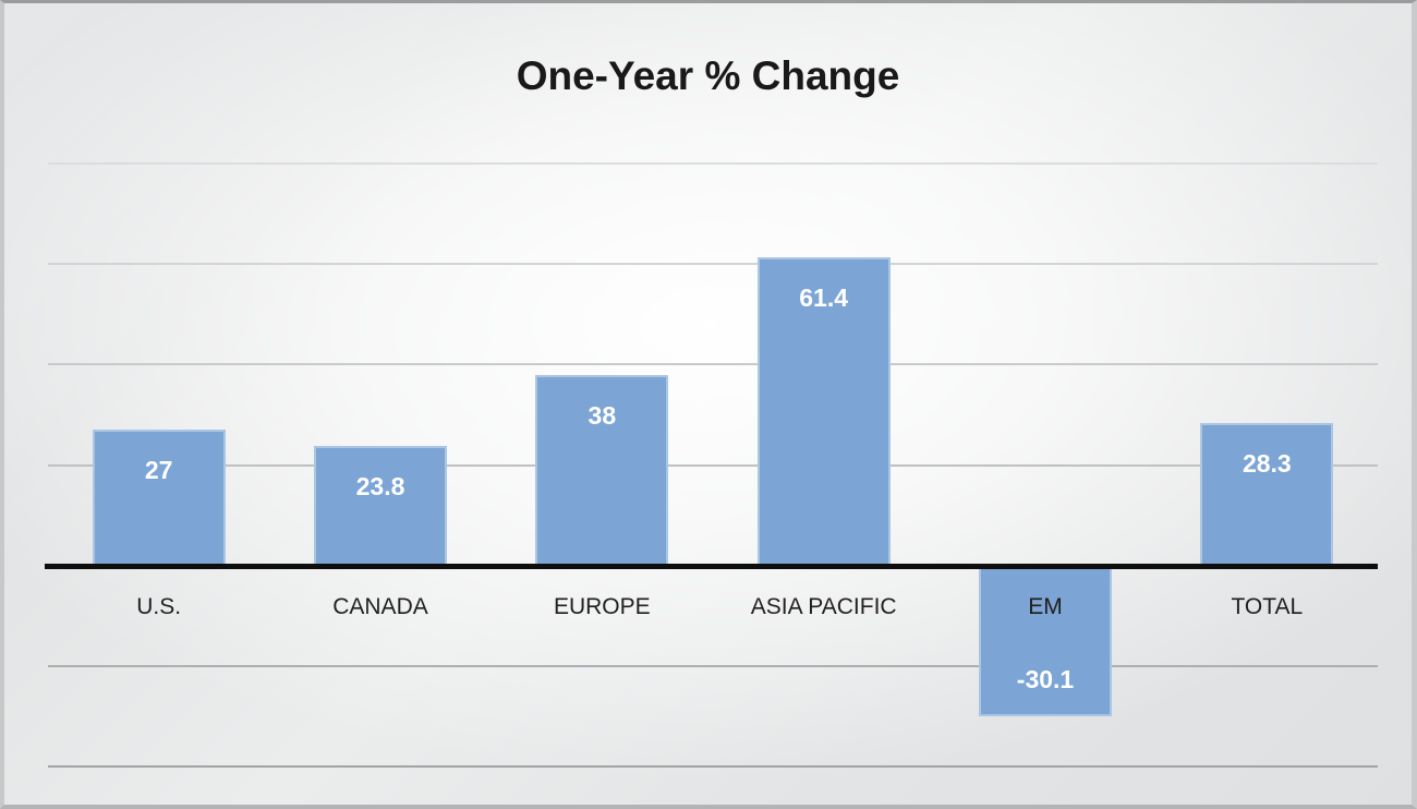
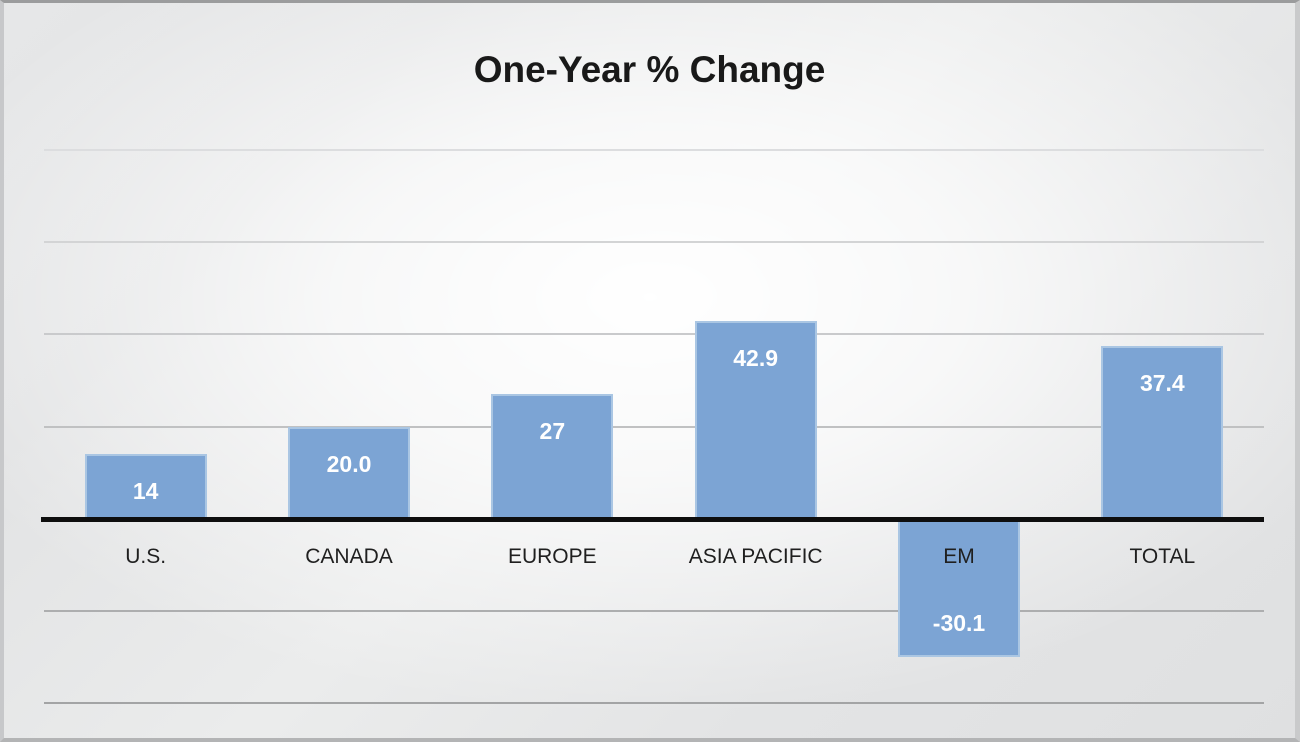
U.S.: 27 -> 14
CANADA: 23.8 -> 20.0
EUROPE: 38 -> 27
ASIA PACIFIC: 61.4 -> 42.9
TOTAL: 28.3 -> 37.4
